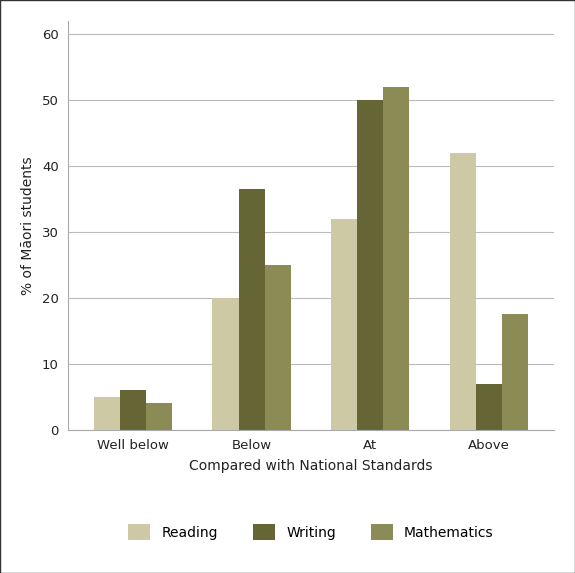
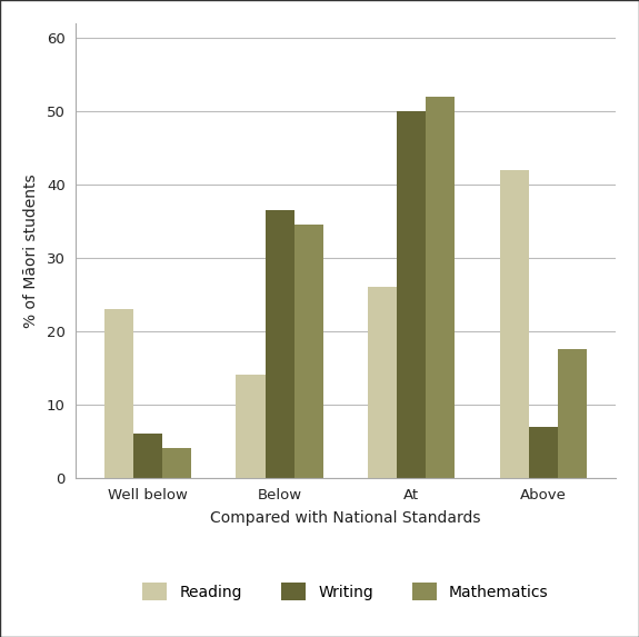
Reading/Well below: 5 -> 23
Reading/Below: 20 -> 14
Mathematics/Below: 25.0 -> 34.6
Reading/At: 32 -> 26
